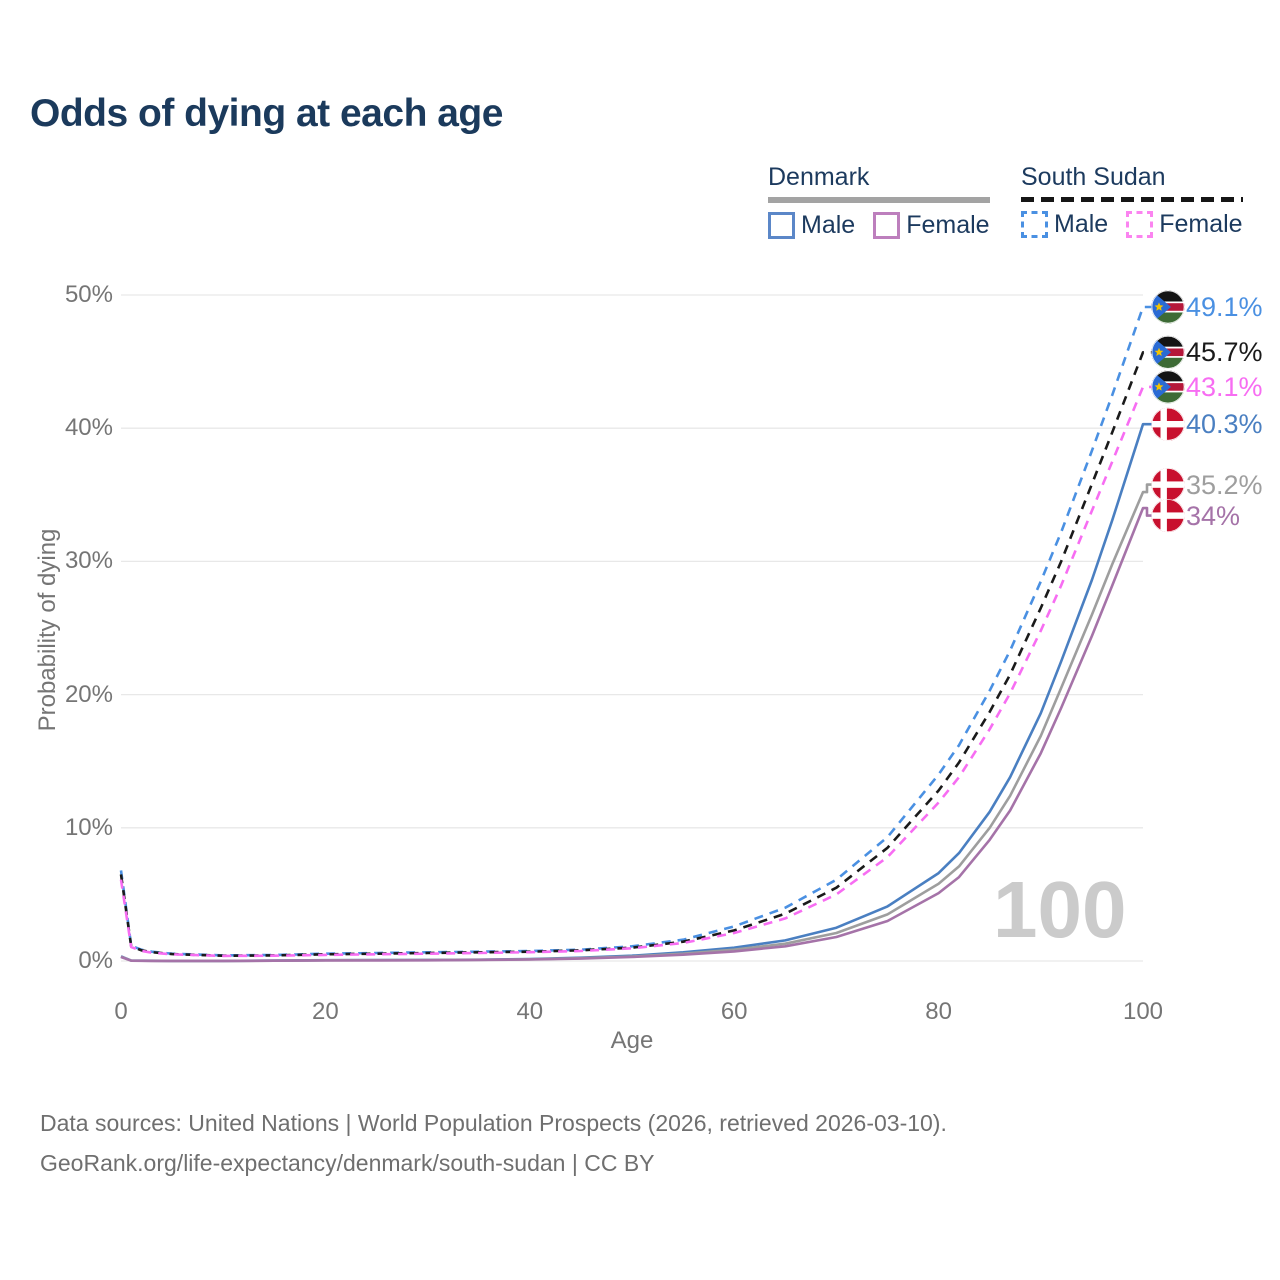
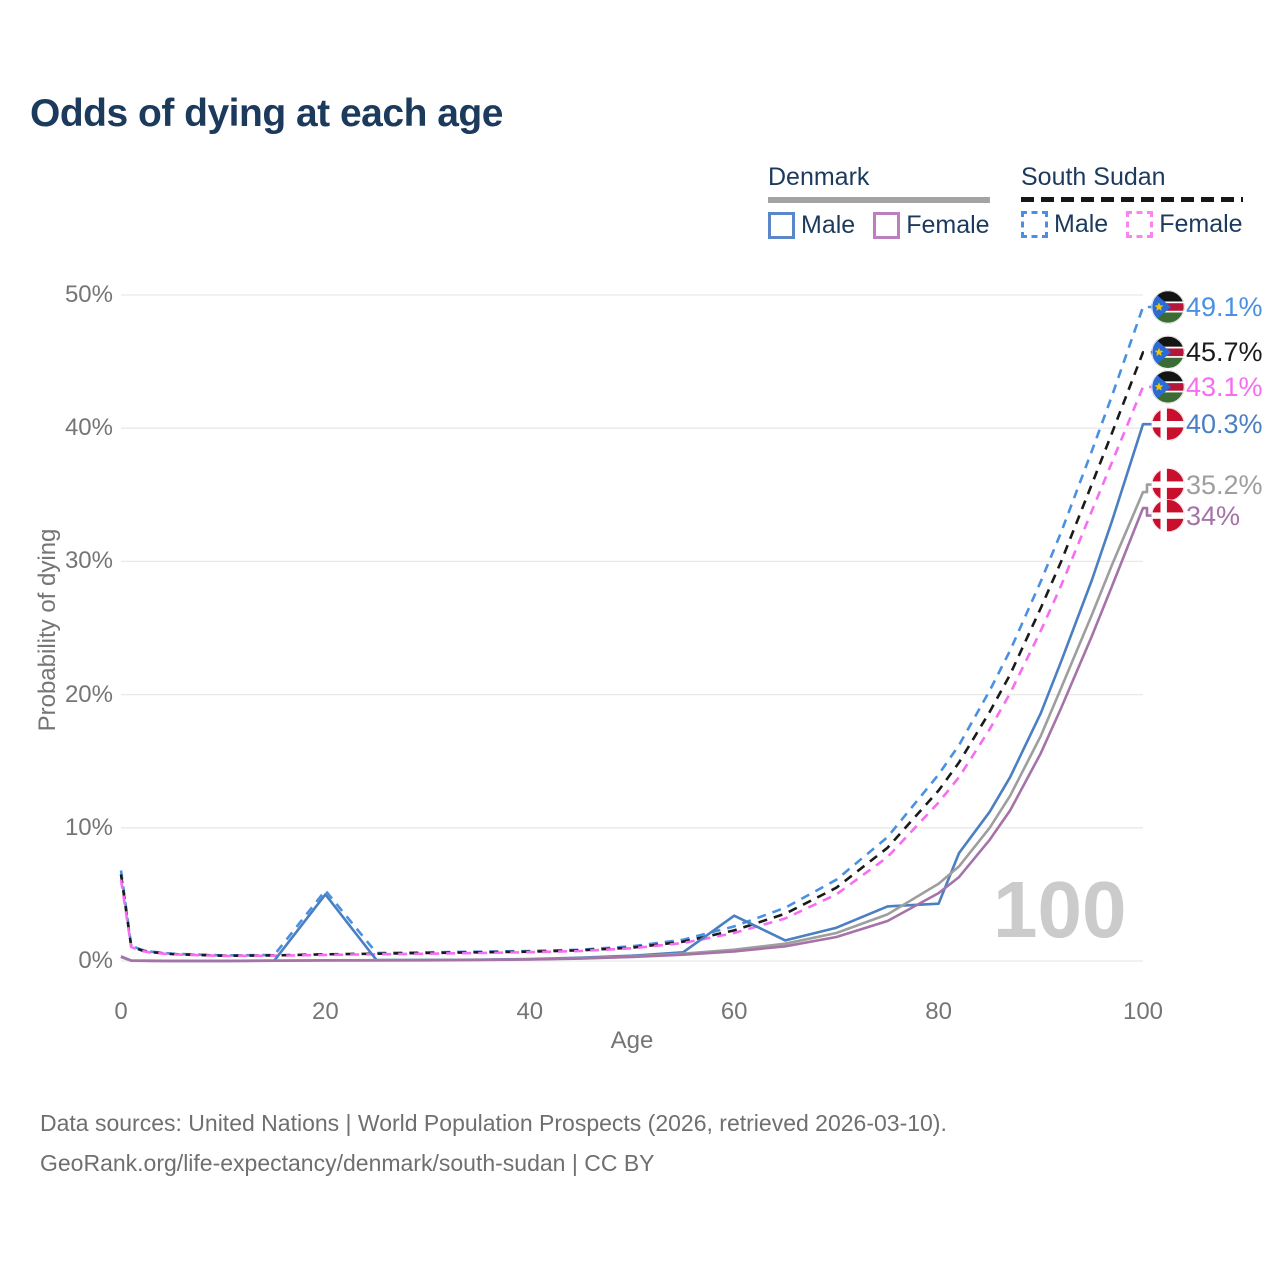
South Sudan Male/20: 0.6% -> 5.3%
Denmark Male/20: 0.1% -> 5.0%
Denmark Male/60: 1.0% -> 3.4%
Denmark Male/80: 6.6% -> 4.3%
